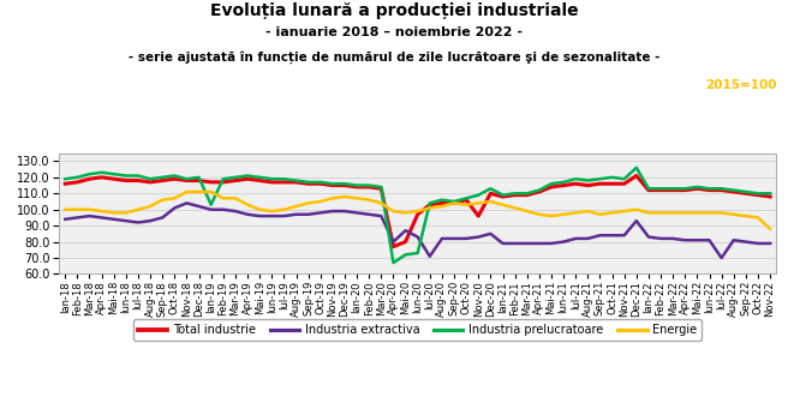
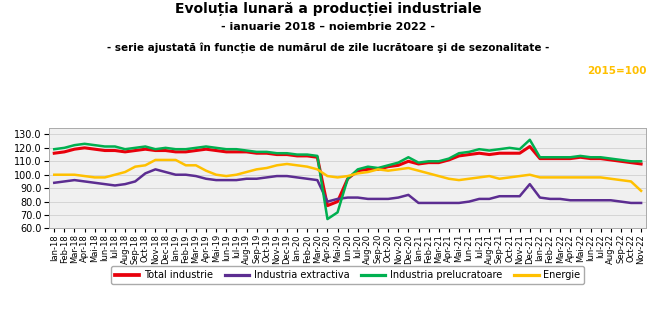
Industria prelucratoare/Ian-19: 103 -> 119
Industria extractiva/Mai-20: 87 -> 82
Industria prelucratoare/Iun-20: 73 -> 97
Industria extractiva/Iul-20: 71 -> 83
Total industrie/Nov-20: 96 -> 107
Industria extractiva/Iul-22: 70 -> 81
